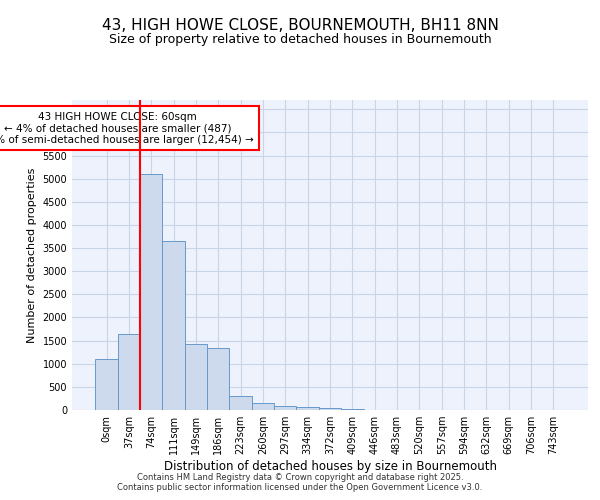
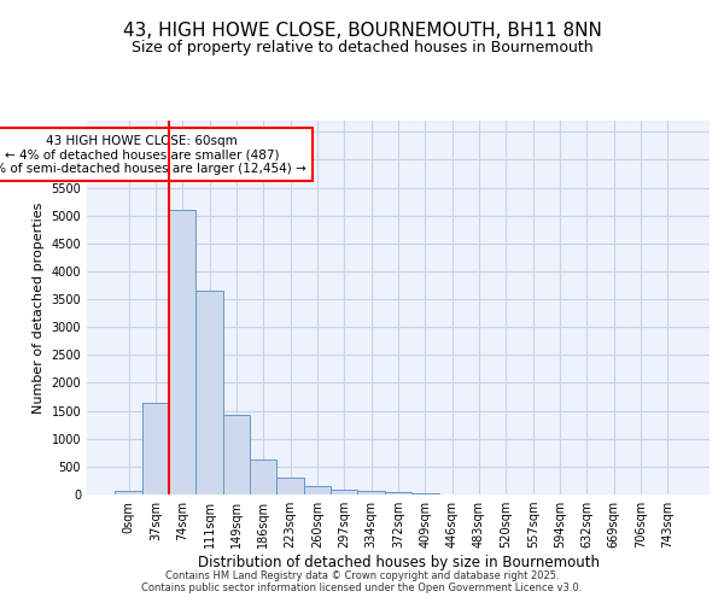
0sqm: 1100 -> 80
186sqm: 1350 -> 620
